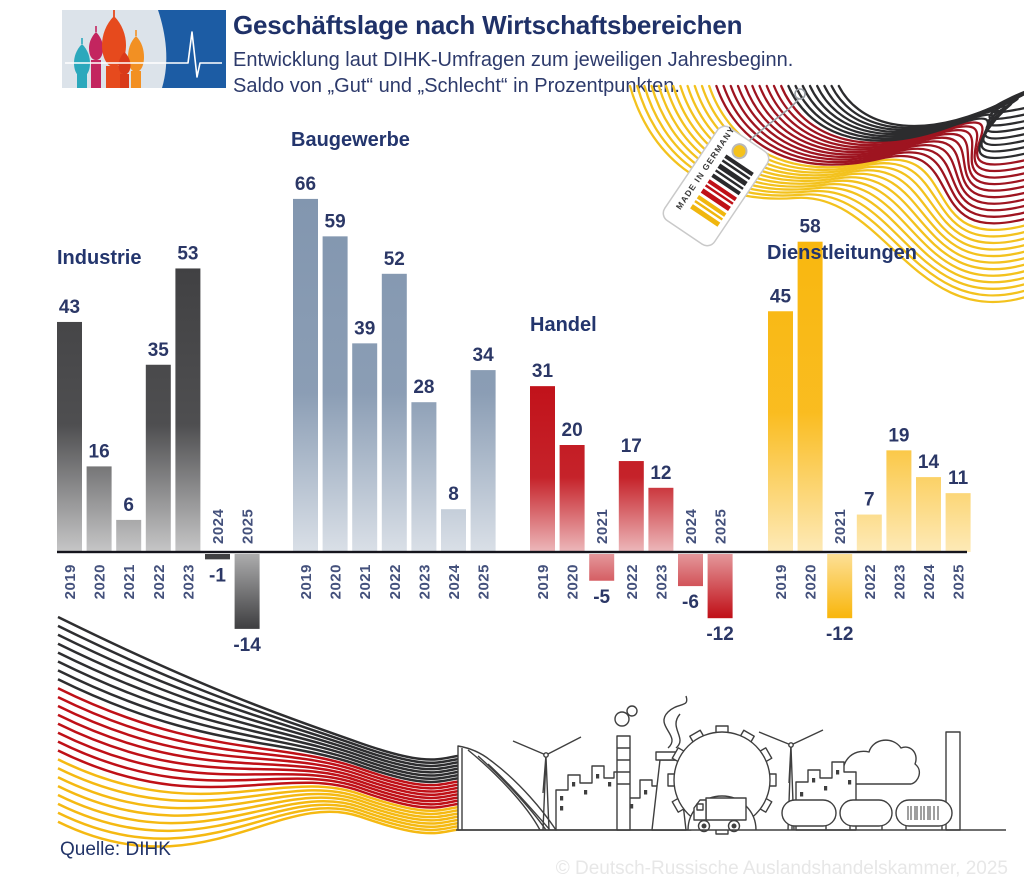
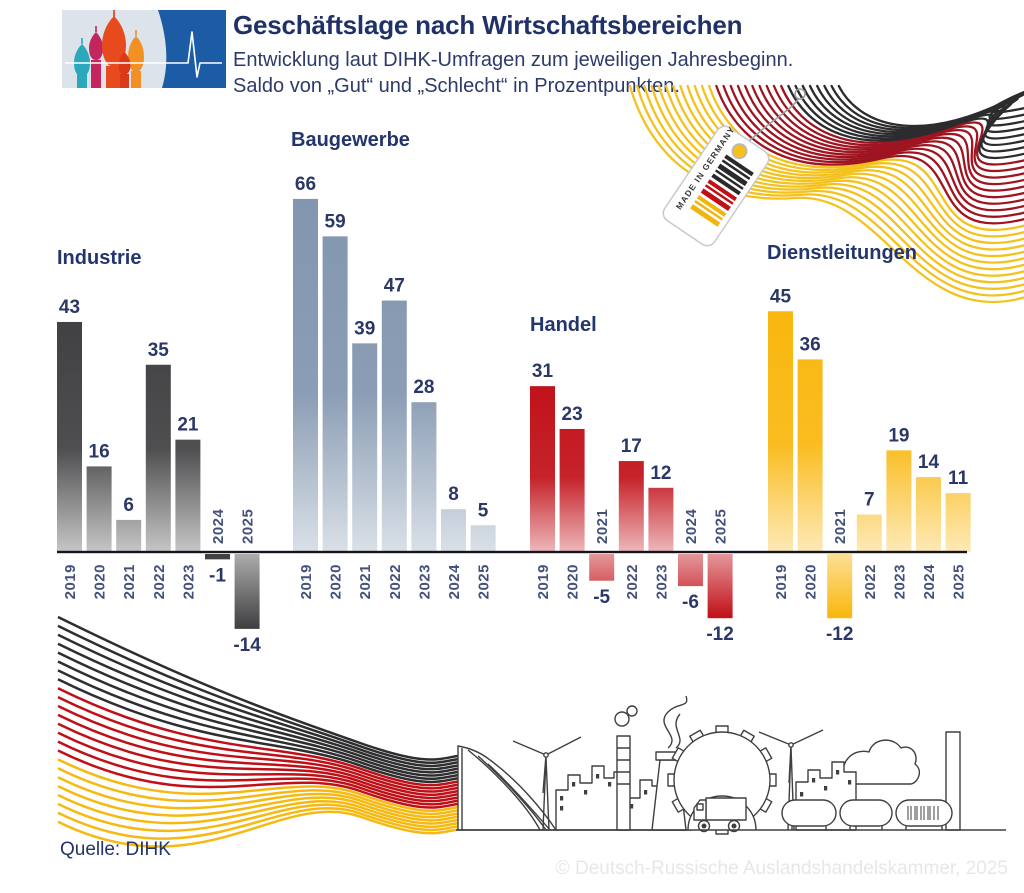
Handel/2020: 20 -> 23
Dienstleitungen/2020: 58 -> 36
Baugewerbe/2022: 52 -> 47
Industrie/2023: 53 -> 21
Baugewerbe/2025: 34 -> 5
